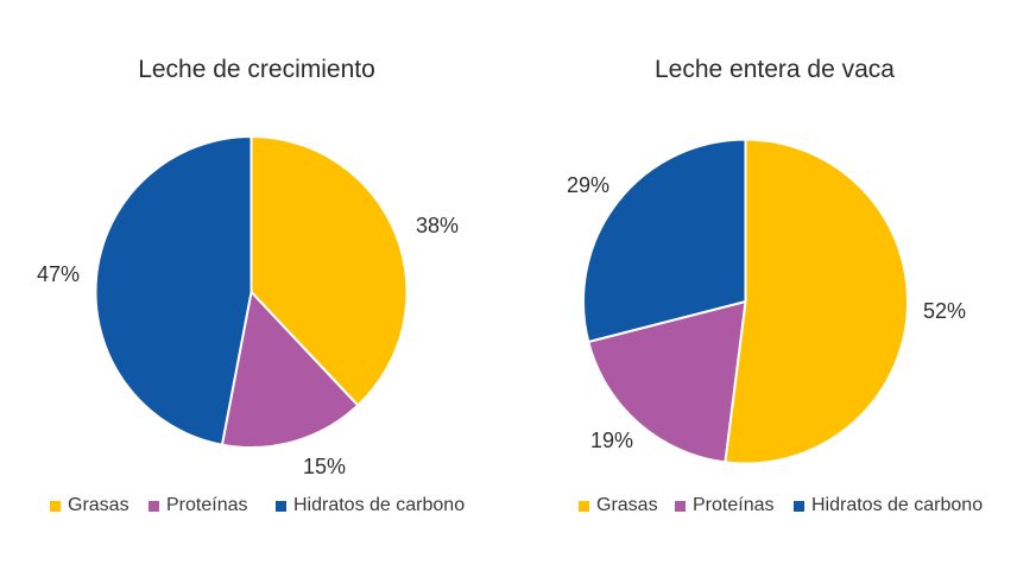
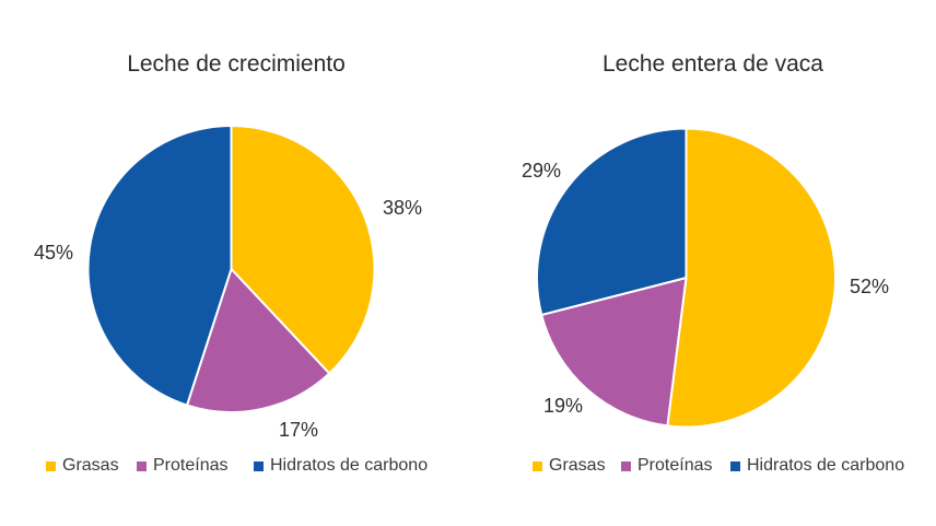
Leche de crecimiento/Proteínas: 15% -> 17%
Leche de crecimiento/Hidratos de carbono: 47% -> 45%
